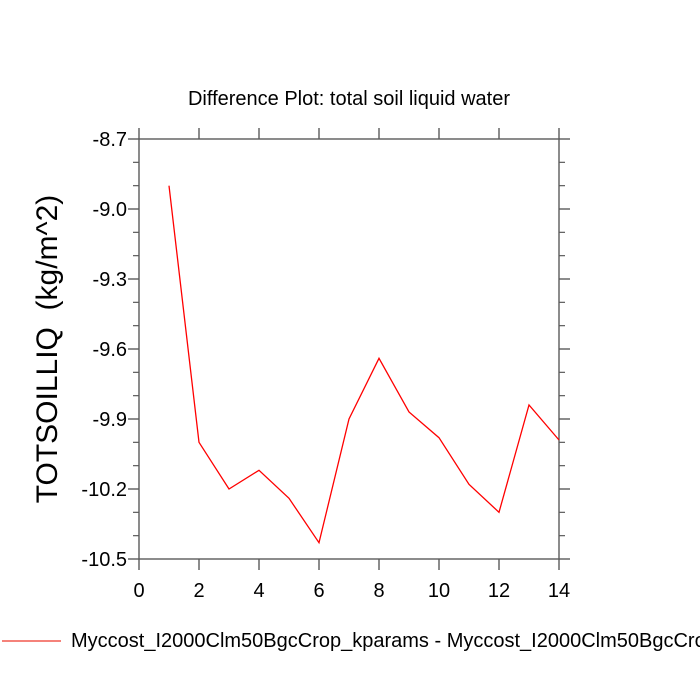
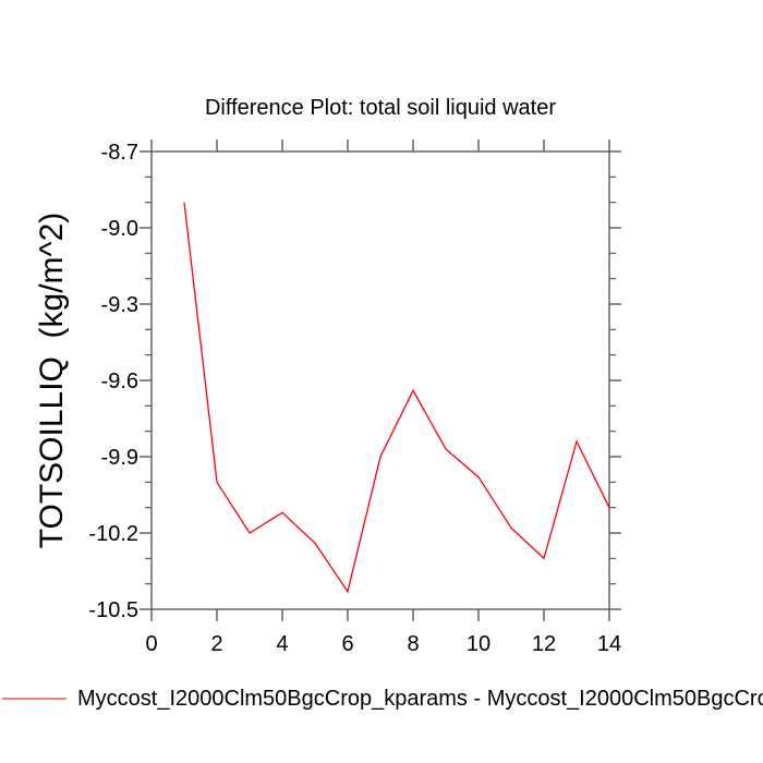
14: -9.99 -> -10.10
